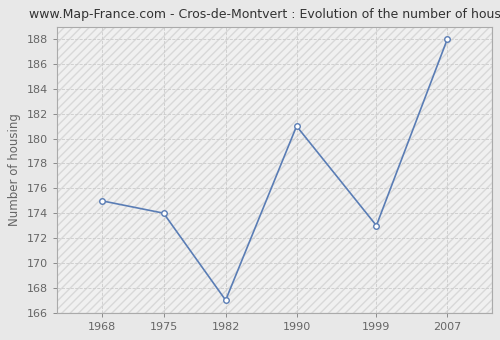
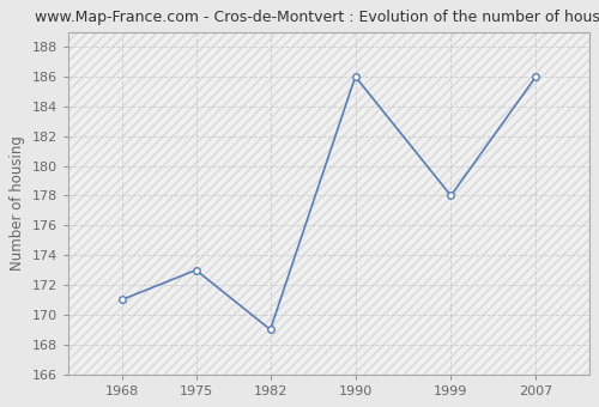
1968: 175 -> 171
1975: 174 -> 173
1982: 167 -> 169
1990: 181 -> 186
1999: 173 -> 178
2007: 188 -> 186
